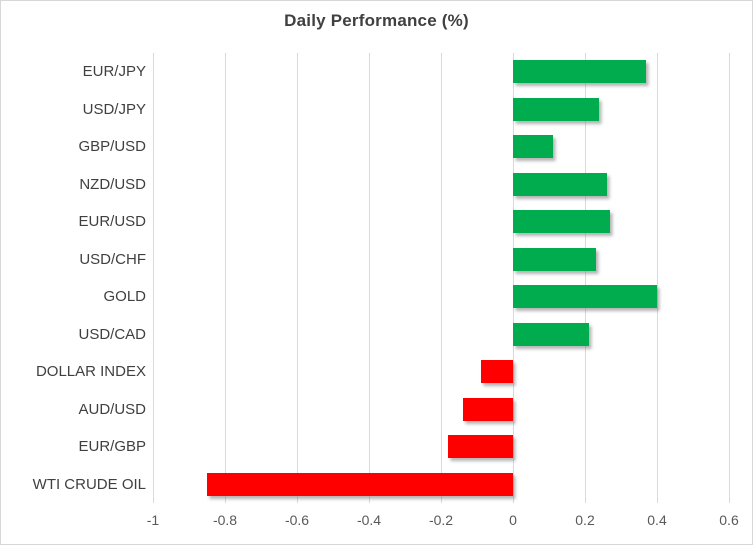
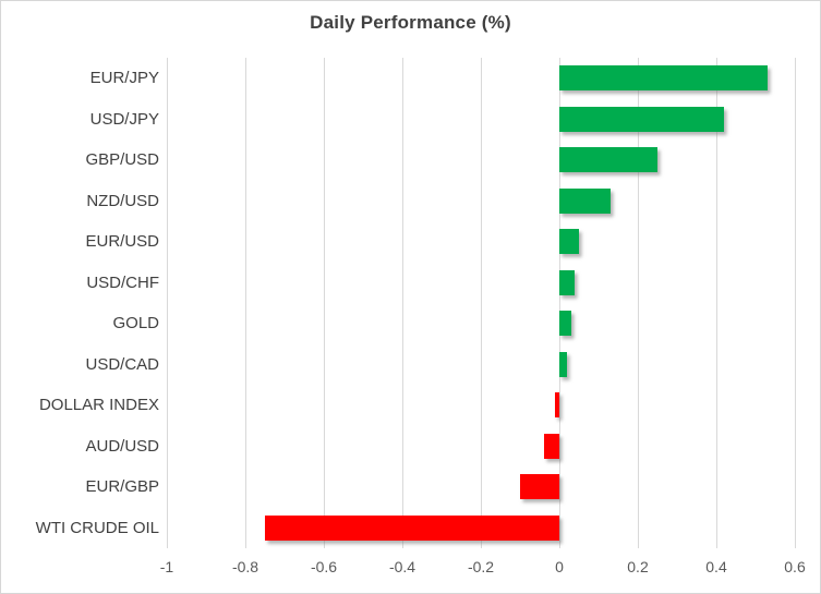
EUR/JPY: 0.37 -> 0.53
USD/JPY: 0.24 -> 0.42
GBP/USD: 0.11 -> 0.25
NZD/USD: 0.26 -> 0.13
EUR/USD: 0.27 -> 0.05
USD/CHF: 0.23 -> 0.04
GOLD: 0.40 -> 0.03
USD/CAD: 0.21 -> 0.02
DOLLAR INDEX: -0.09 -> -0.01
AUD/USD: -0.14 -> -0.04
EUR/GBP: -0.18 -> -0.10
WTI CRUDE OIL: -0.85 -> -0.75
